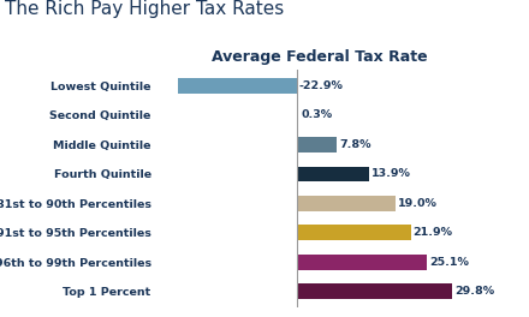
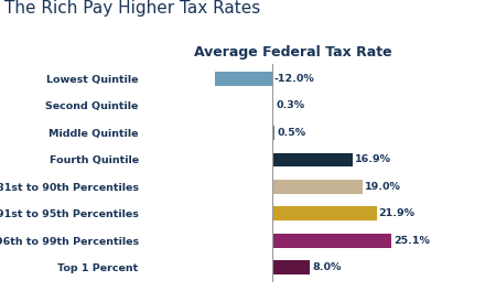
Lowest Quintile: -22.9% -> -12.0%
Middle Quintile: 7.8% -> 0.5%
Fourth Quintile: 13.9% -> 16.9%
Top 1 Percent: 29.8% -> 8.0%
